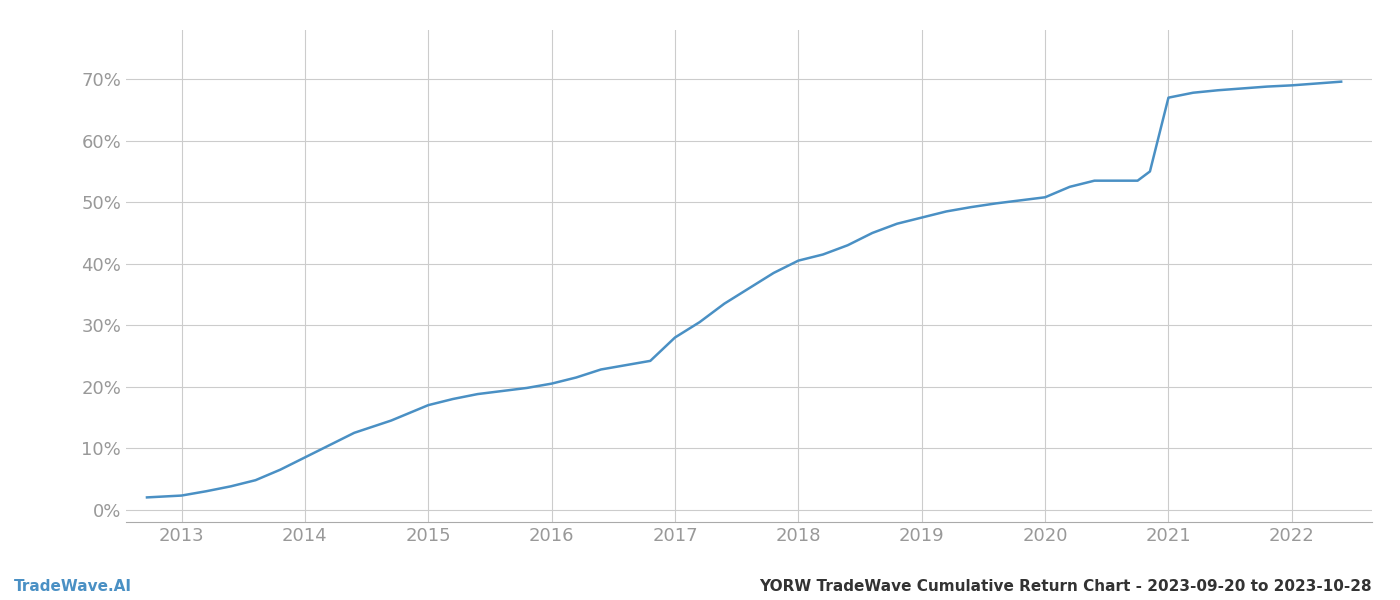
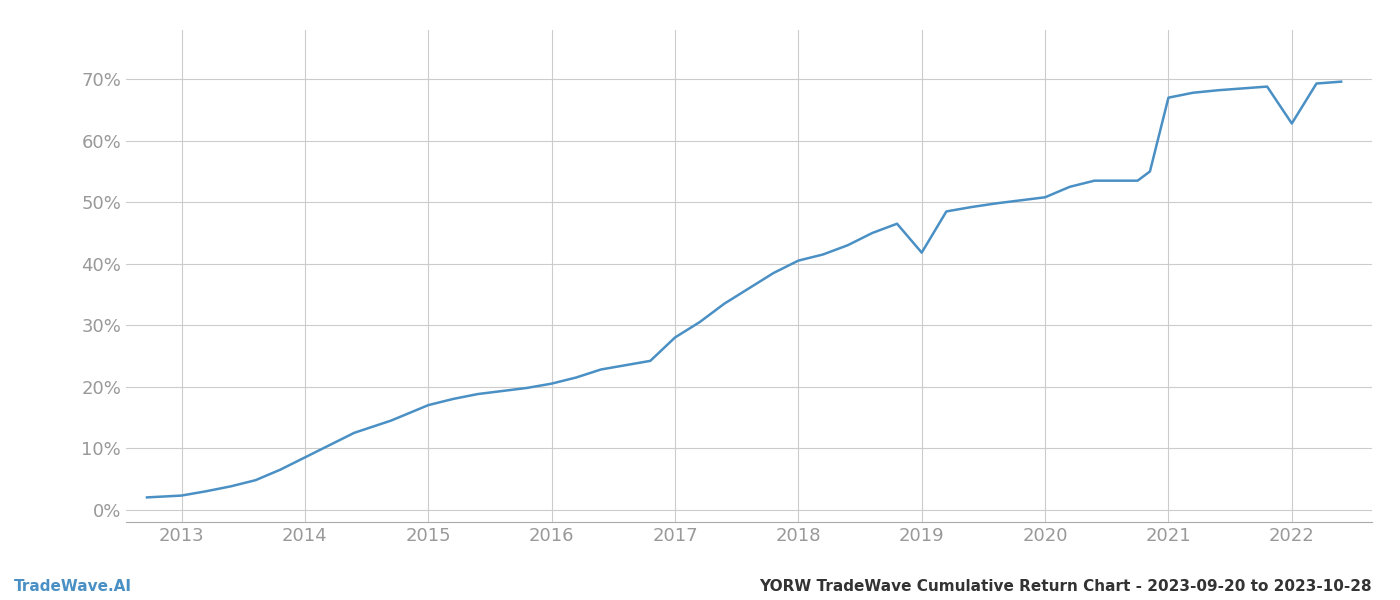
2019: 47.5% -> 41.8%
2022: 69.0% -> 62.8%
